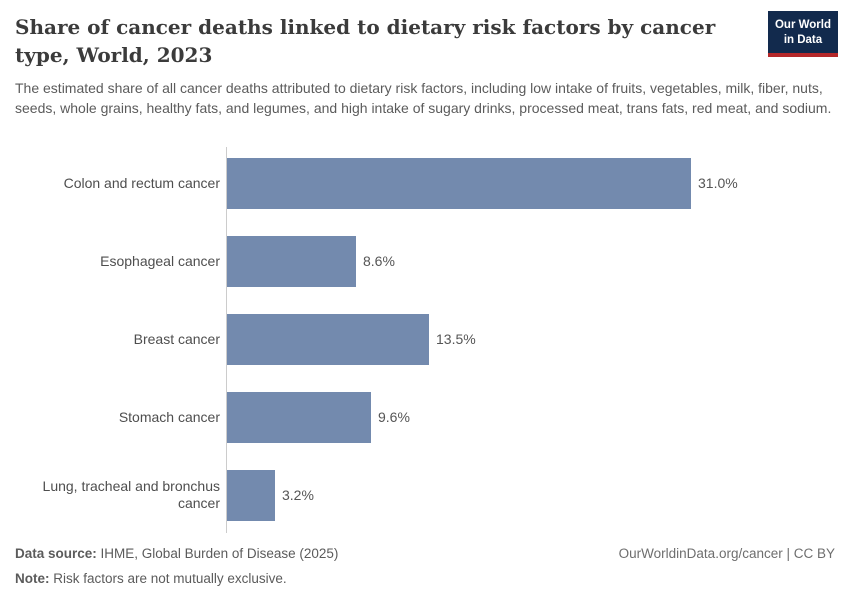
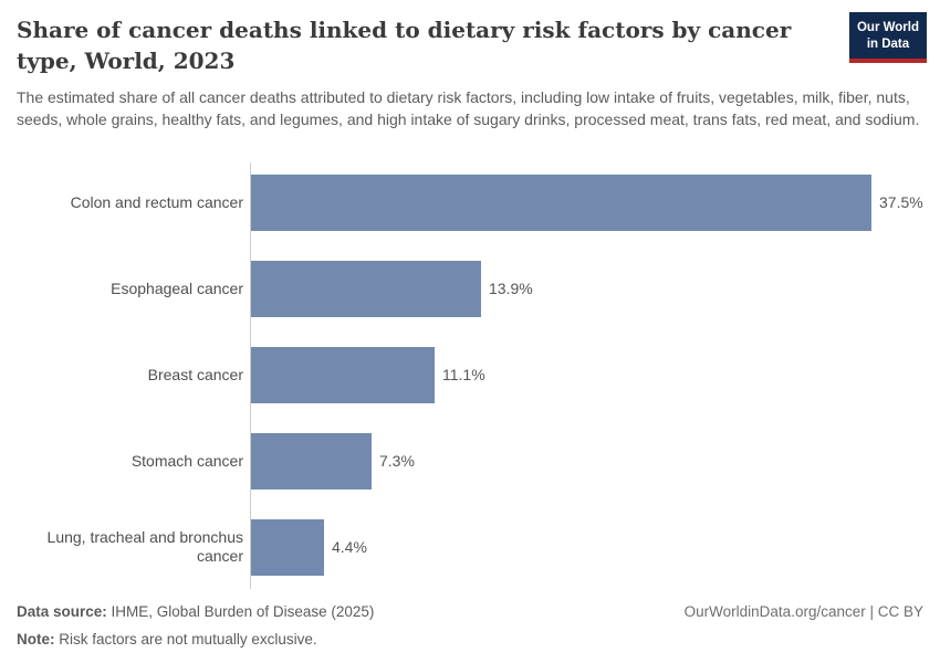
Colon and rectum cancer: 31.0% -> 37.5%
Esophageal cancer: 8.6% -> 13.9%
Breast cancer: 13.5% -> 11.1%
Stomach cancer: 9.6% -> 7.3%
Lung, tracheal and bronchus cancer: 3.2% -> 4.4%
